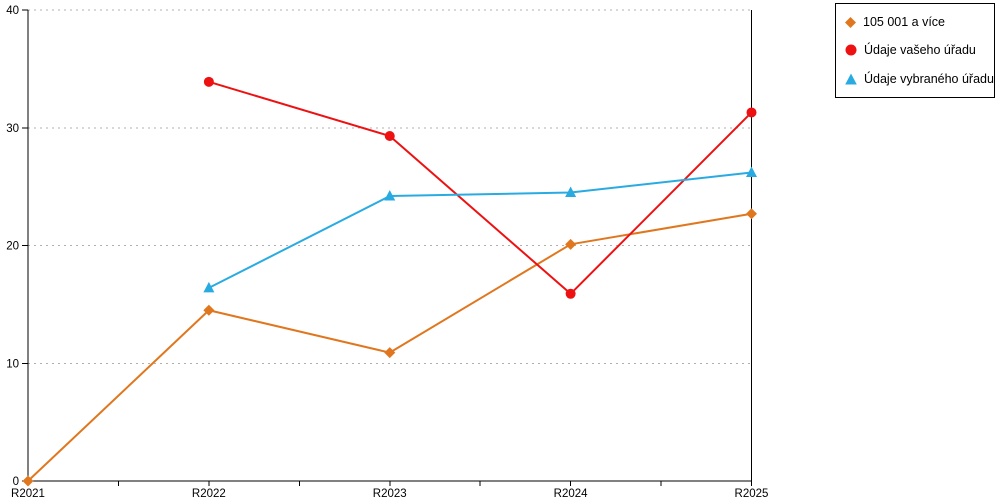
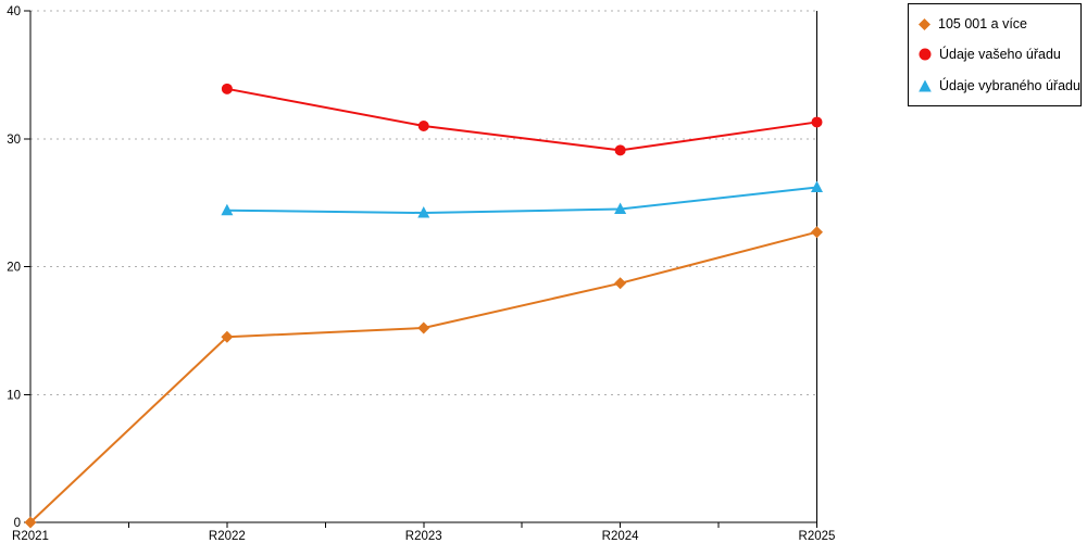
Údaje vybraného úřadu/R2022: 16.4 -> 24.4
105 001 a více/R2023: 10.9 -> 15.2
Údaje vašeho úřadu/R2023: 29.3 -> 31.0
105 001 a více/R2024: 20.1 -> 18.7
Údaje vašeho úřadu/R2024: 15.9 -> 29.1
